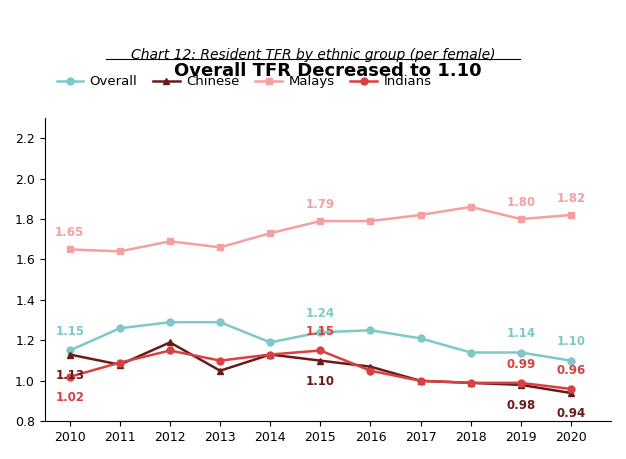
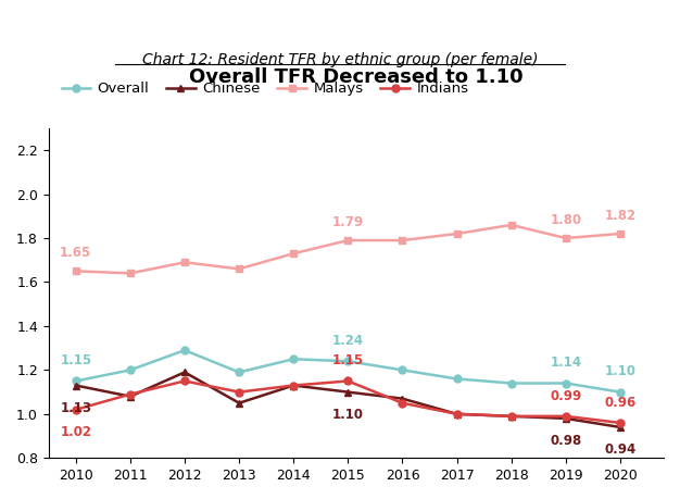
Overall/2011: 1.26 -> 1.20
Overall/2013: 1.29 -> 1.19
Overall/2014: 1.19 -> 1.25
Overall/2016: 1.25 -> 1.20
Overall/2017: 1.21 -> 1.16
